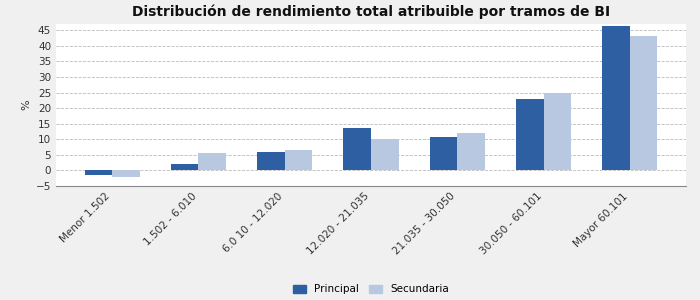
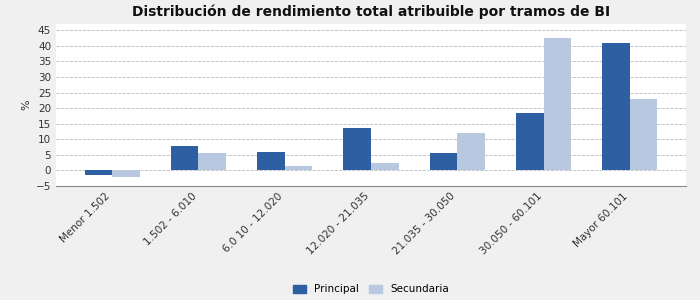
Principal/1.502 - 6.010: 2.0 -> 8.0
Secundaria/6.0 10 - 12.020: 6.5 -> 1.5
Secundaria/12.020 - 21.035: 10.0 -> 2.5
Principal/21.035 - 30.050: 10.7 -> 5.5
Principal/30.050 - 60.101: 23.0 -> 18.5
Secundaria/30.050 - 60.101: 25.0 -> 42.5
Principal/Mayor 60.101: 46.5 -> 41.0
Secundaria/Mayor 60.101: 43.0 -> 23.0
